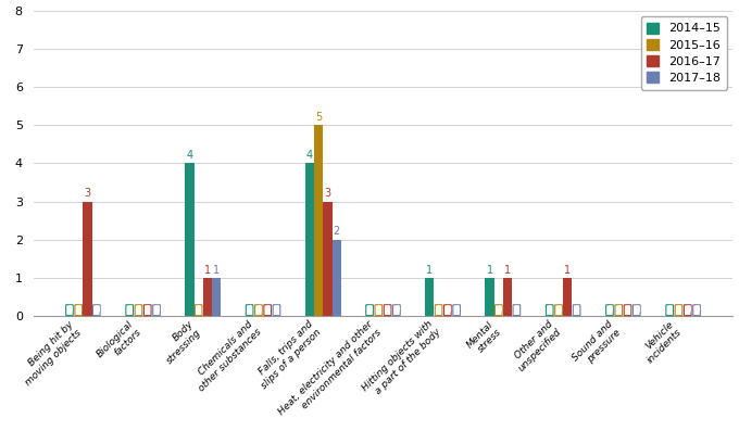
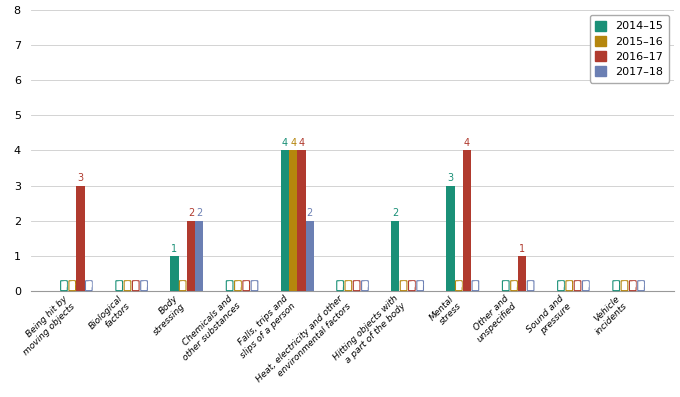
2014–15/Body stressing: 4 -> 1
2016–17/Body stressing: 1 -> 2
2017–18/Body stressing: 1 -> 2
2015–16/Falls, trips and slips of a person: 5 -> 4
2016–17/Falls, trips and slips of a person: 3 -> 4
2014–15/Hitting objects with a part of the body: 1 -> 2
2014–15/Mental stress: 1 -> 3
2016–17/Mental stress: 1 -> 4
